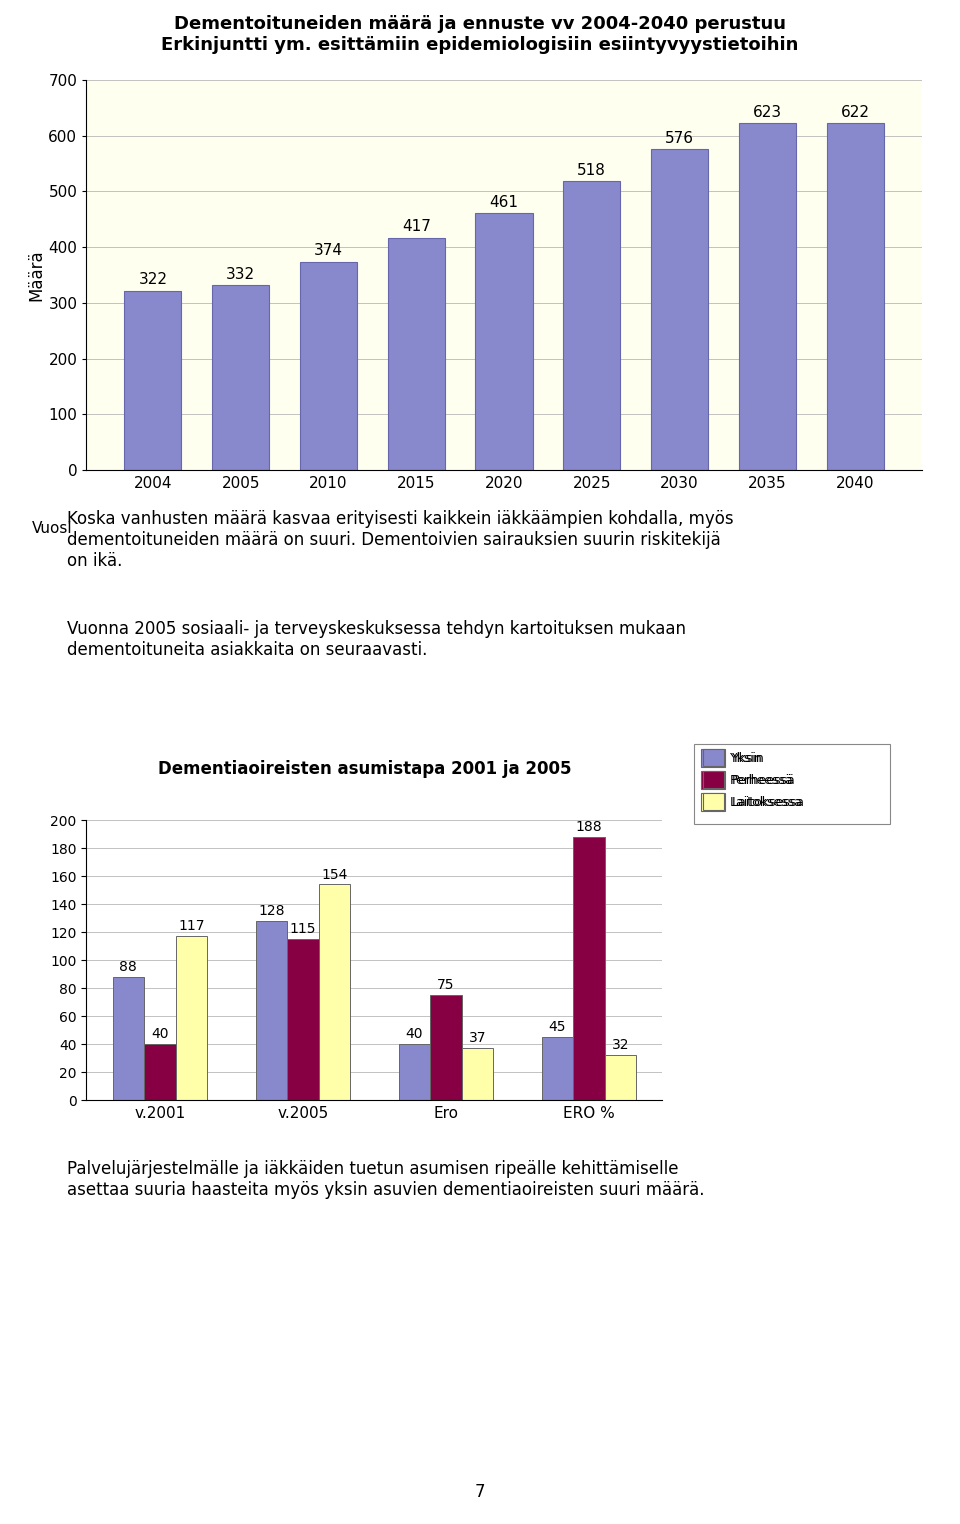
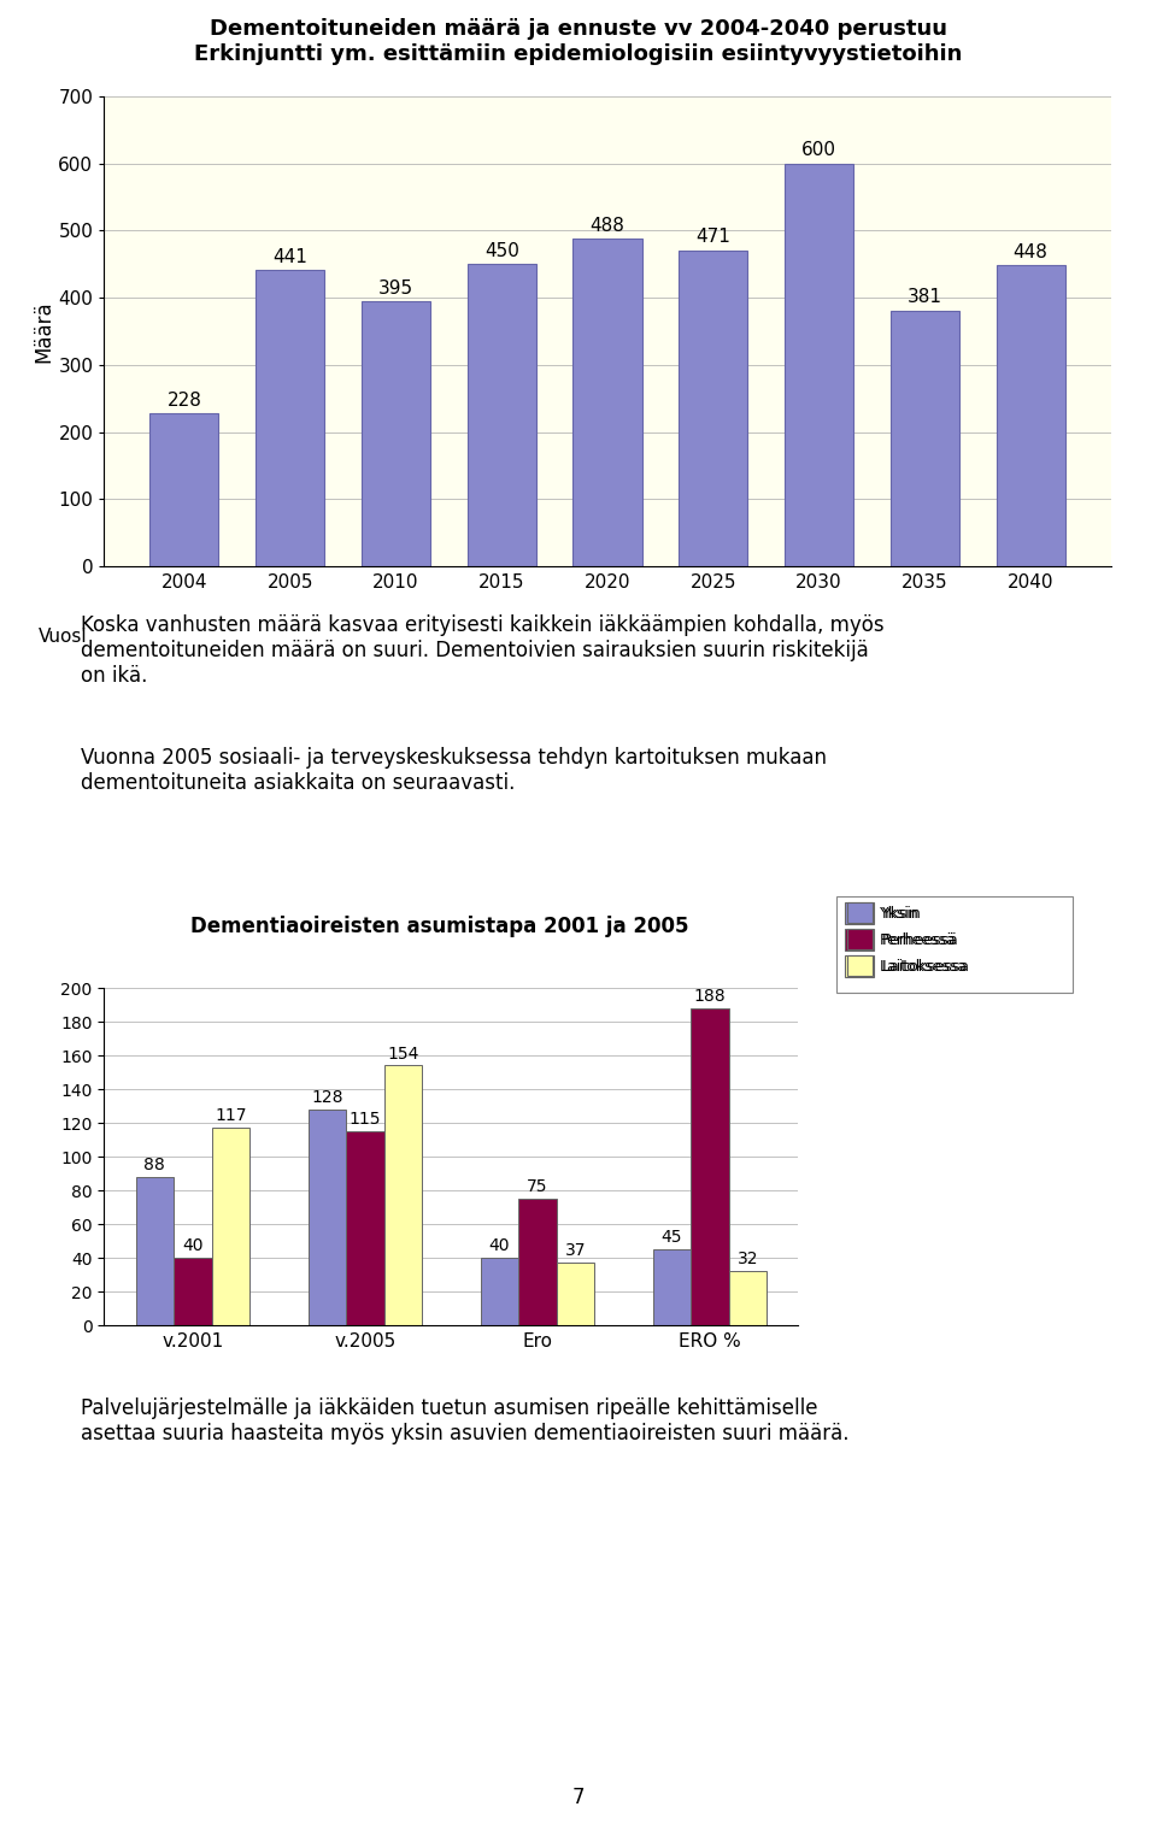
2004: 322 -> 228
2005: 332 -> 441
2010: 374 -> 395
2015: 417 -> 450
2020: 461 -> 488
2025: 518 -> 471
2030: 576 -> 600
2035: 623 -> 381
2040: 622 -> 448
